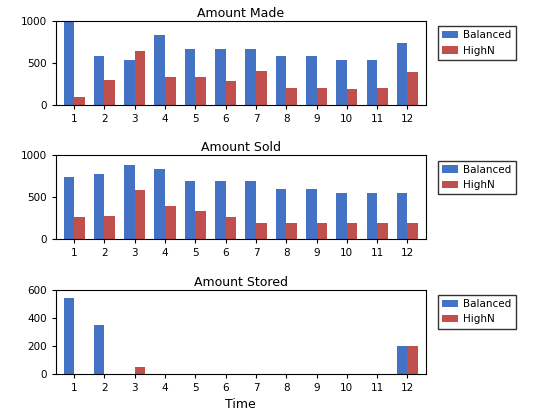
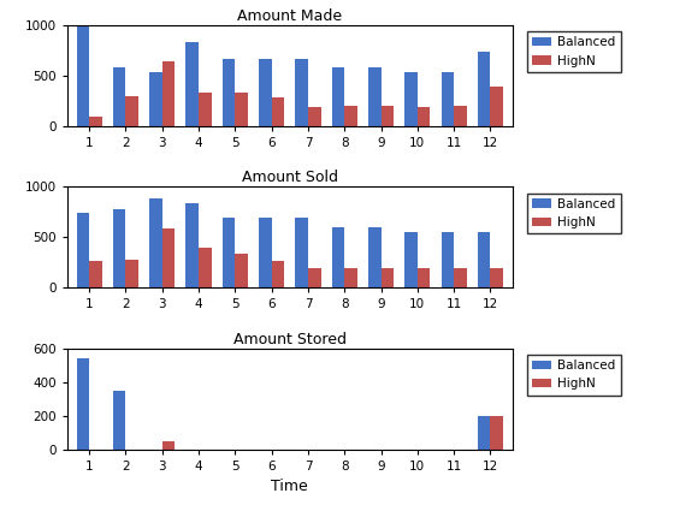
Amount Made/HighN/7: 400 -> 190
